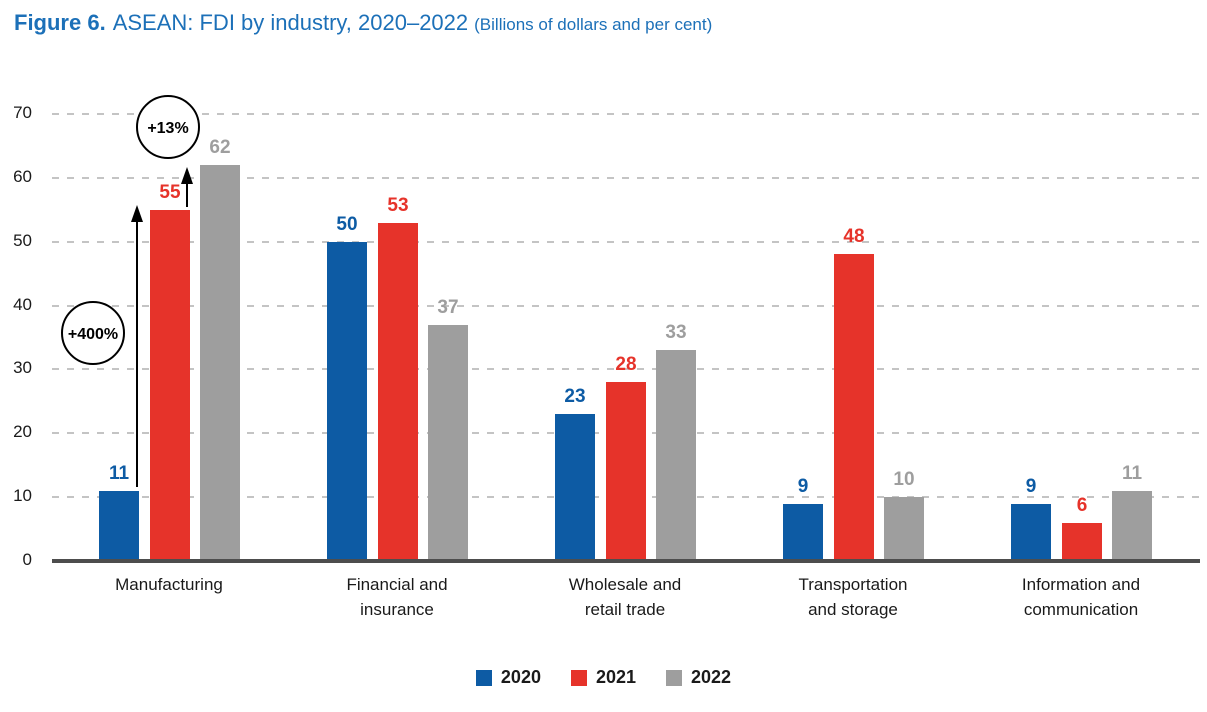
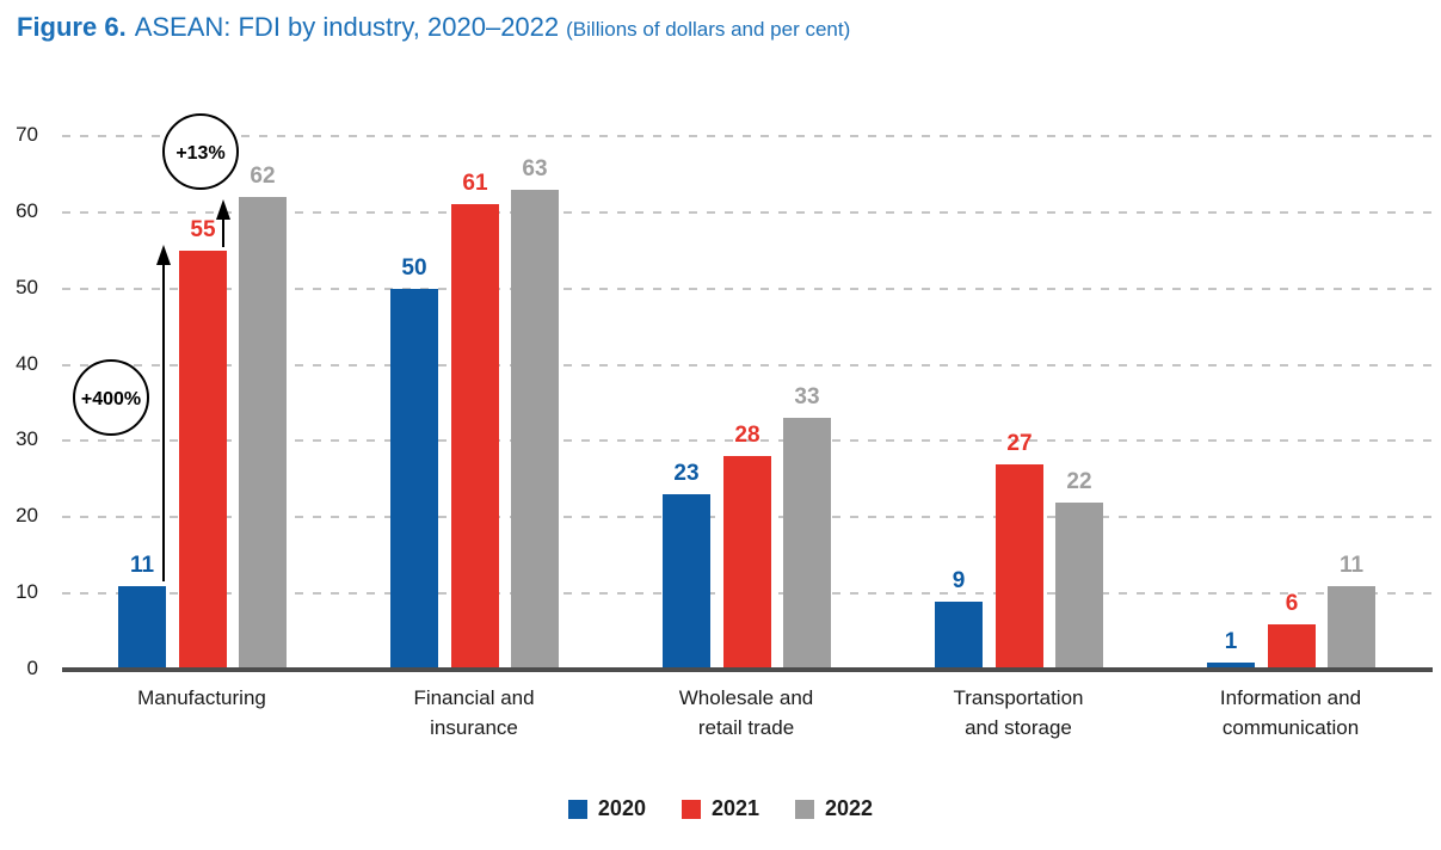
2021/Financial and insurance: 53 -> 61
2022/Financial and insurance: 37 -> 63
2021/Transportation and storage: 48 -> 27
2022/Transportation and storage: 10 -> 22
2020/Information and communication: 9 -> 1
